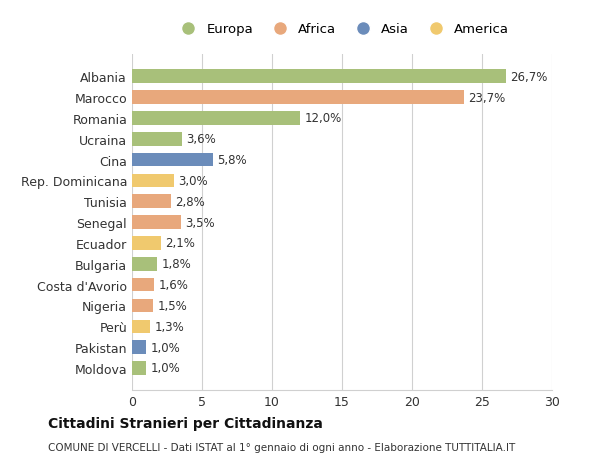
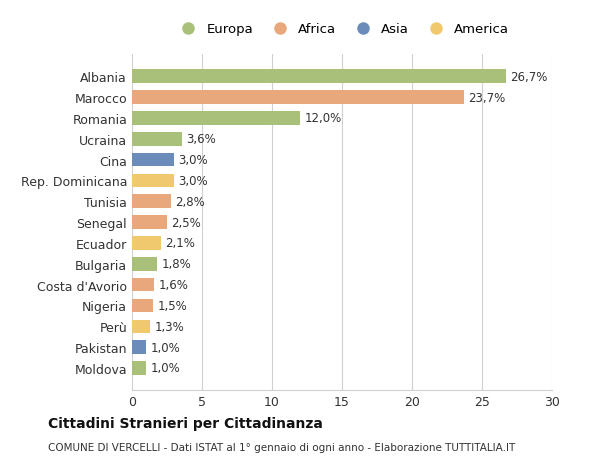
Cina: 5,8% -> 3,0%
Senegal: 3,5% -> 2,5%
